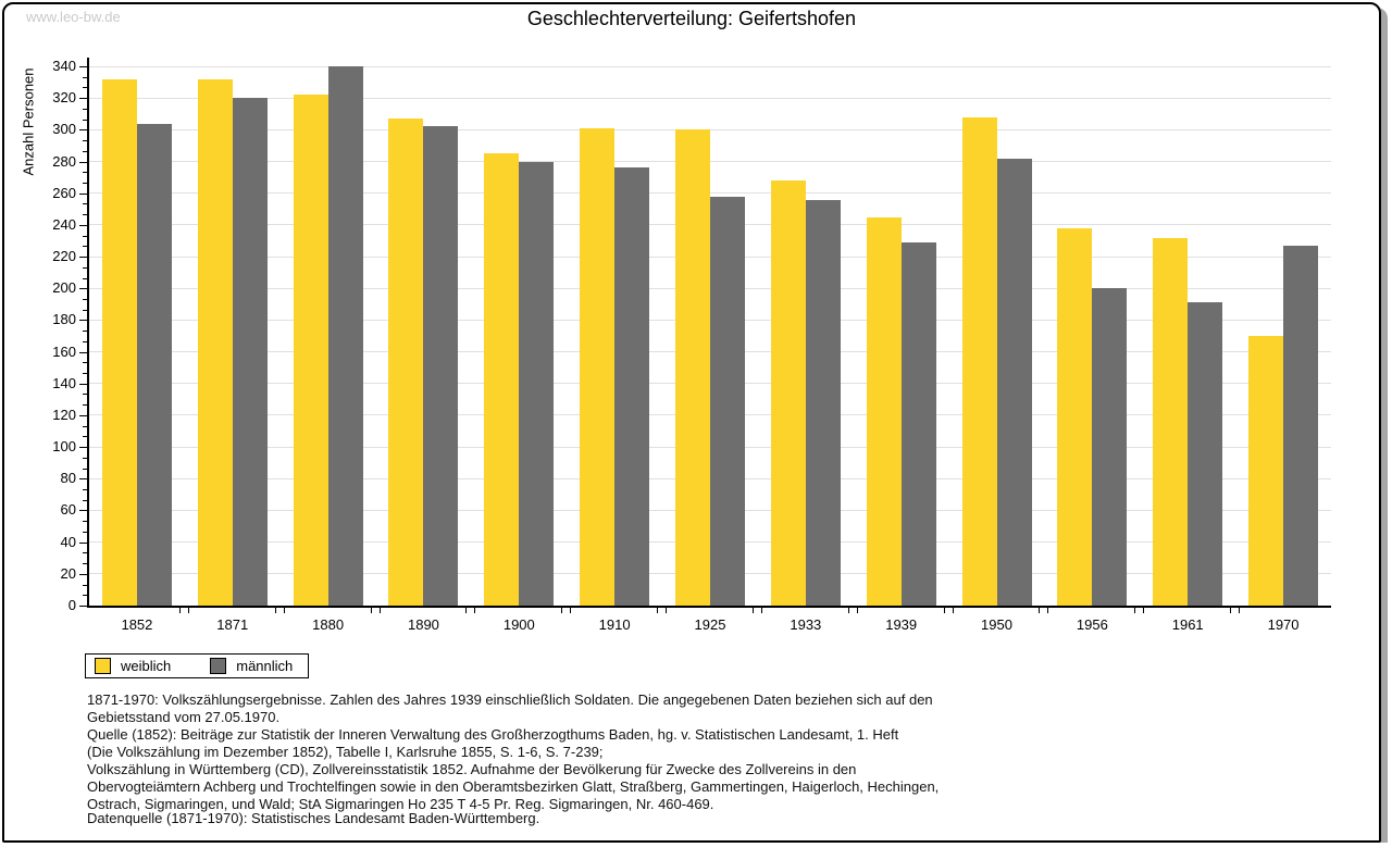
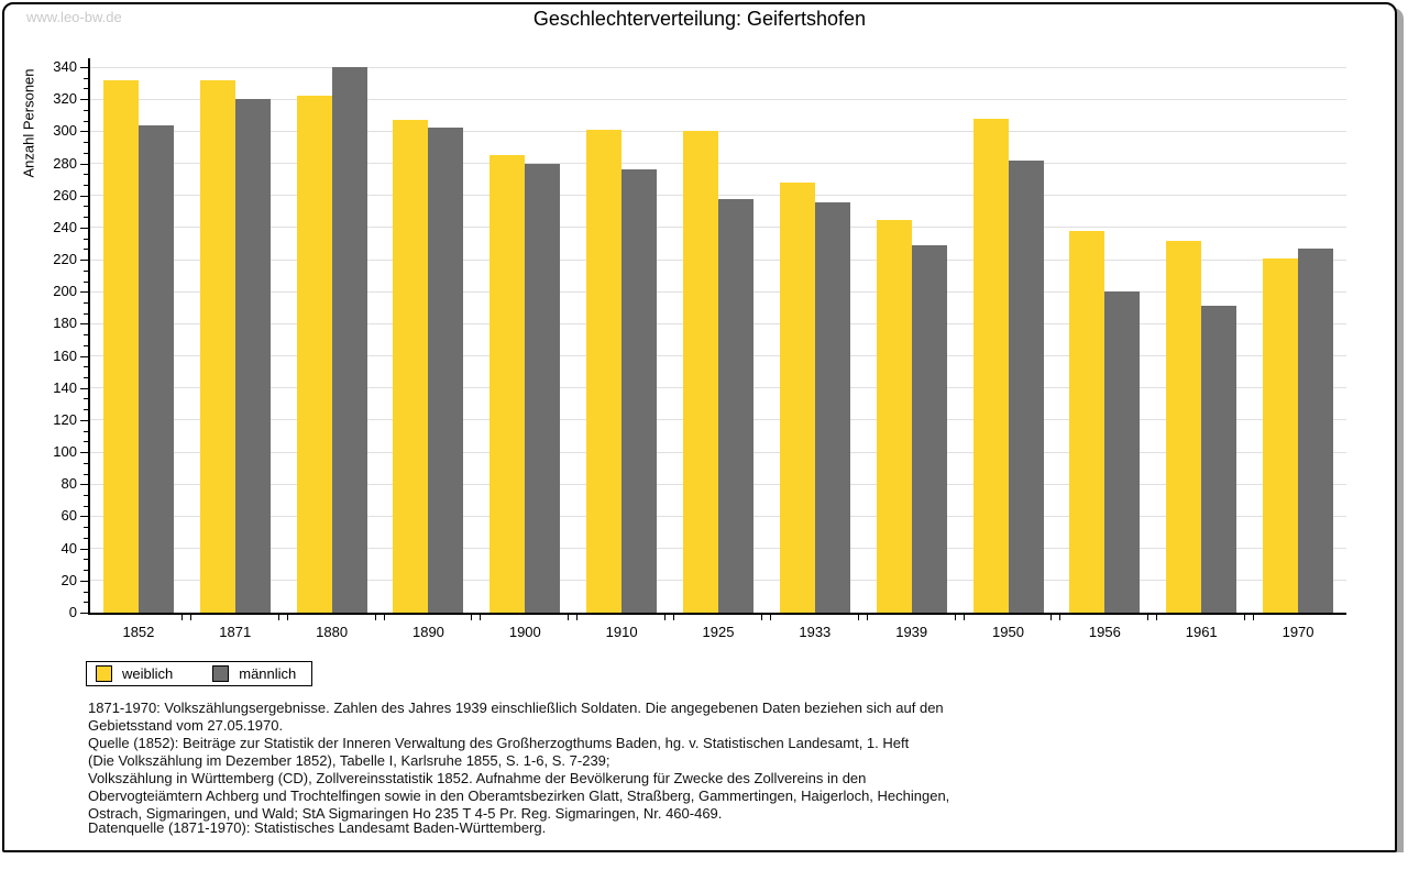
weiblich/1970: 170 -> 221
